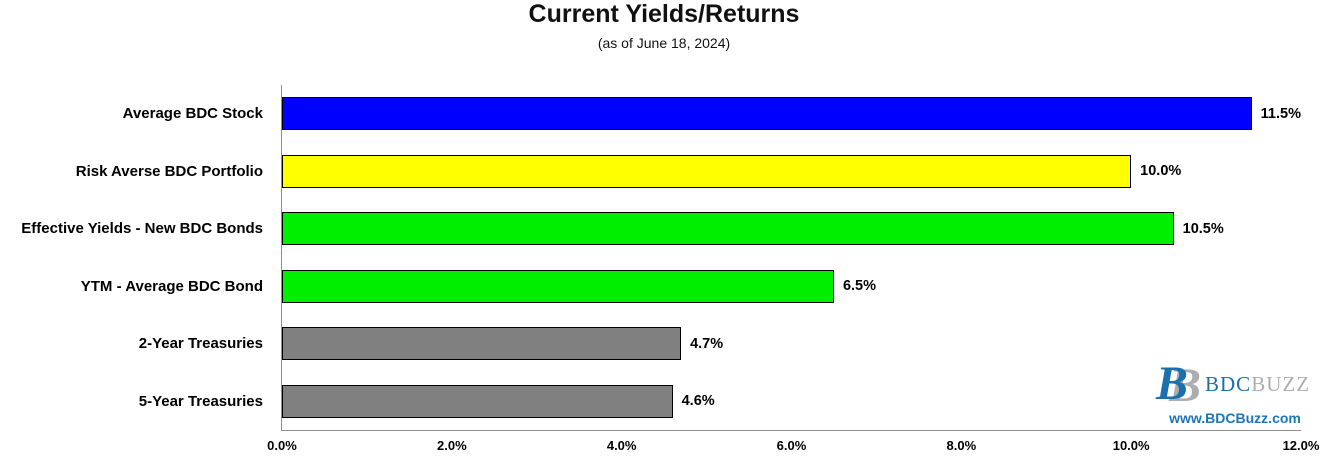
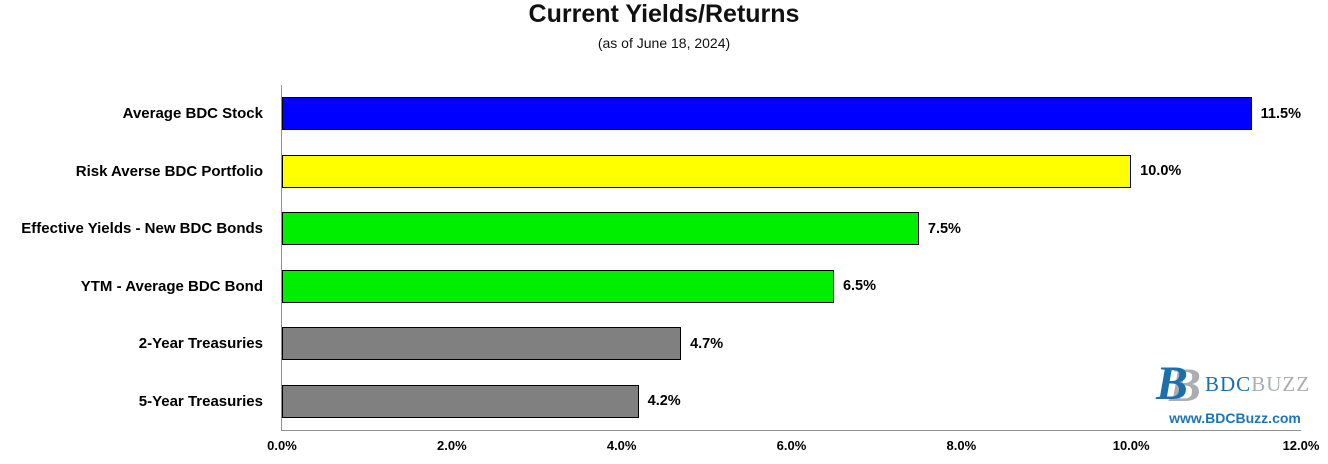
Effective Yields - New BDC Bonds: 10.5% -> 7.5%
5-Year Treasuries: 4.6% -> 4.2%
